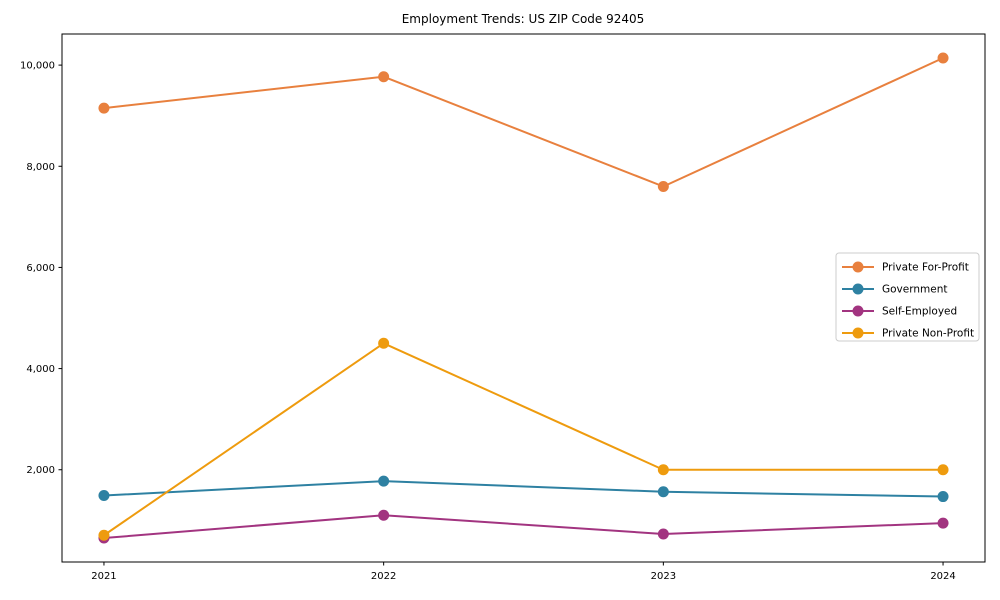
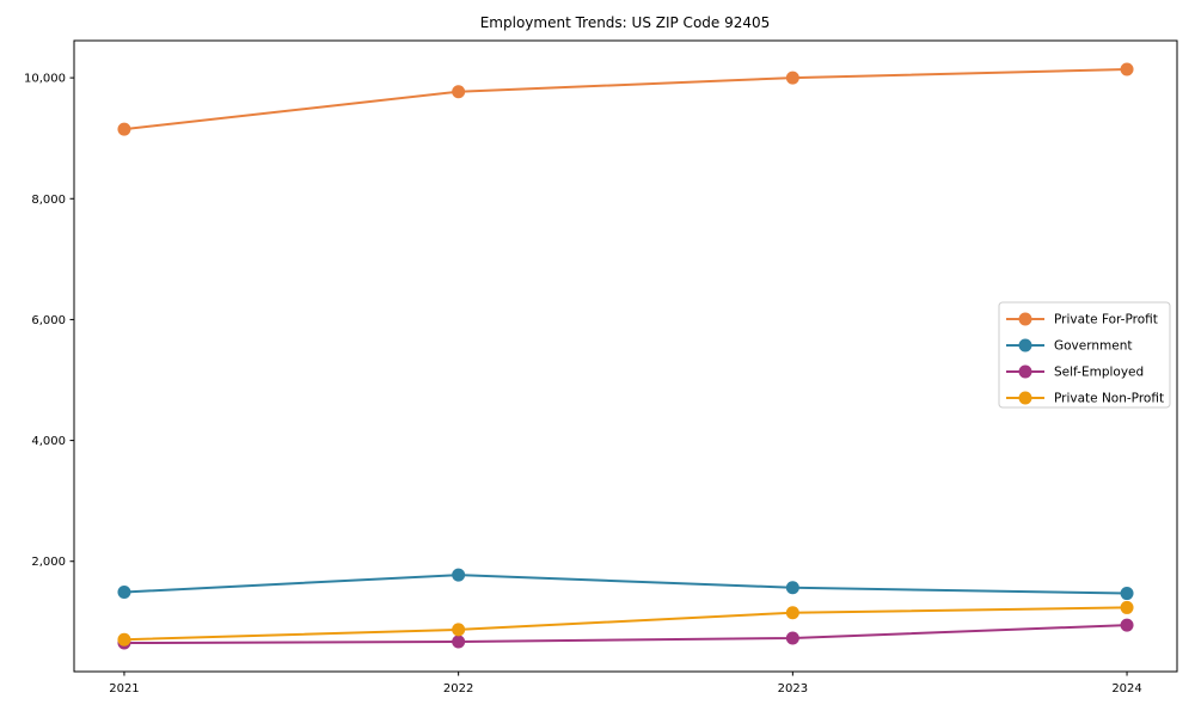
Self-Employed/2022: 1100 -> 700
Private Non-Profit/2022: 4500 -> 900
Private For-Profit/2023: 7600 -> 10000
Private Non-Profit/2023: 2000 -> 1200
Private Non-Profit/2024: 2000 -> 1200
